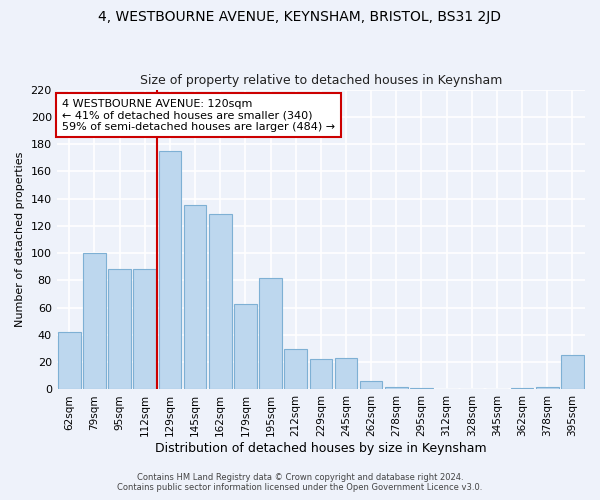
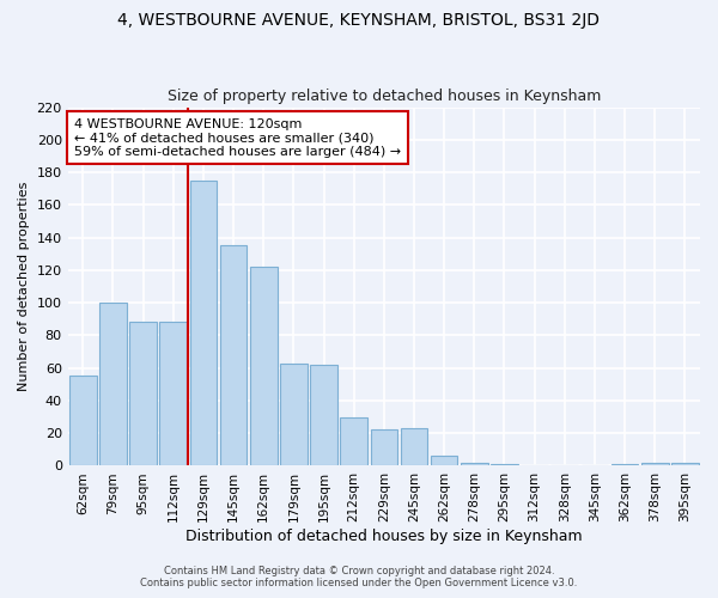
62sqm: 42 -> 55
162sqm: 129 -> 122
195sqm: 82 -> 62
395sqm: 25 -> 2
